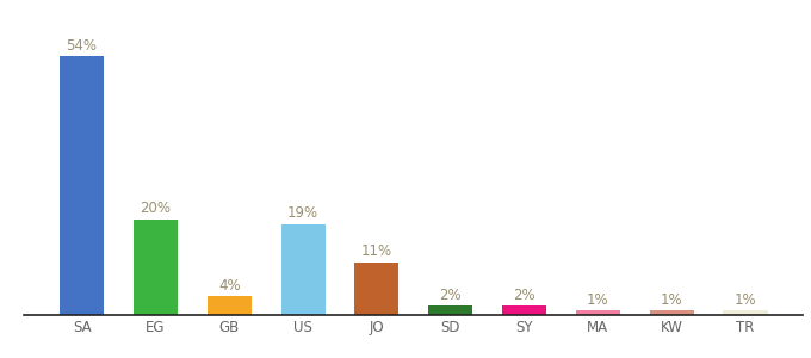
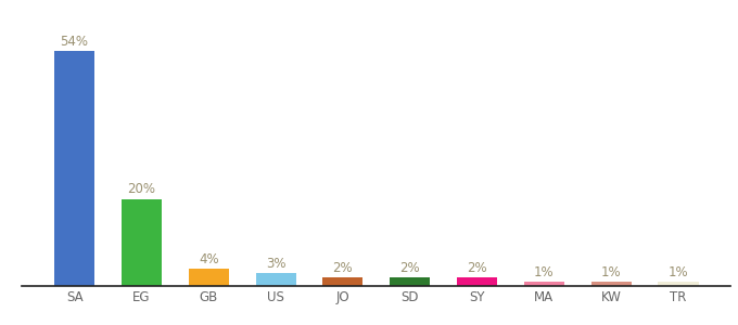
US: 19% -> 3%
JO: 11% -> 2%
